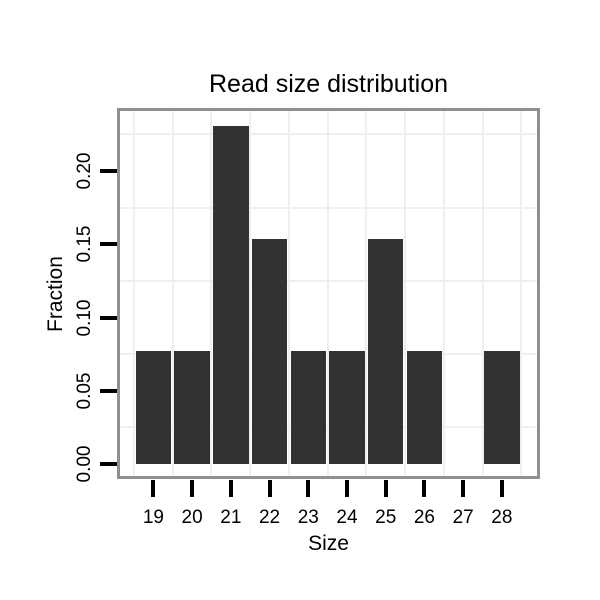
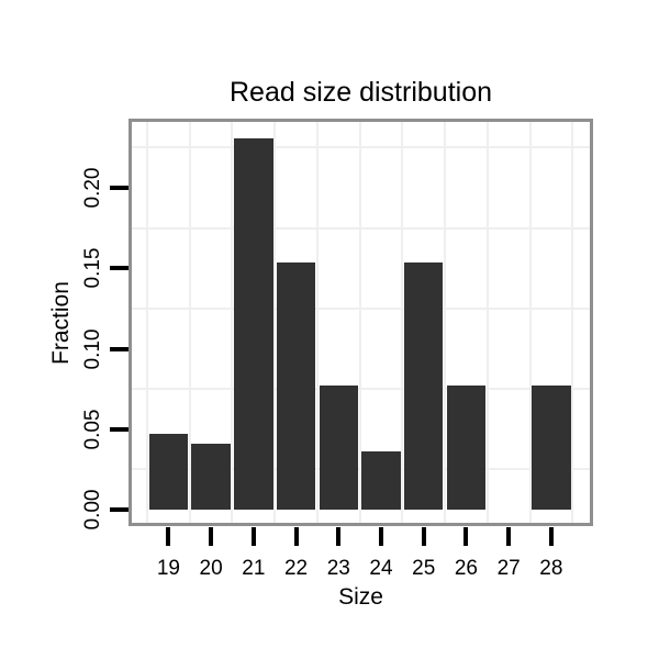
19: 0.077 -> 0.047
20: 0.077 -> 0.041
24: 0.077 -> 0.036
